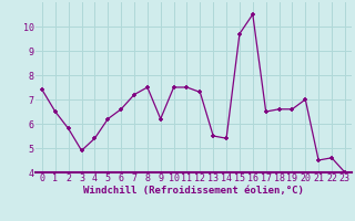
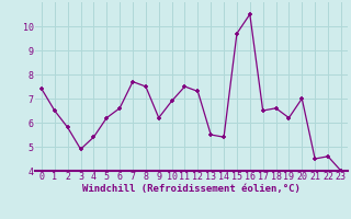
7: 7.2 -> 7.7
10: 7.5 -> 6.9
19: 6.6 -> 6.2
